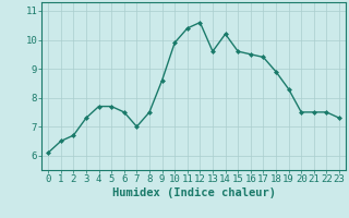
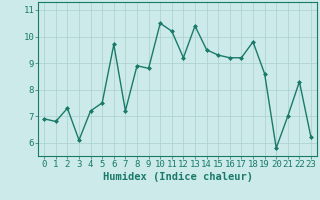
0: 6.1 -> 6.9
1: 6.5 -> 6.8
2: 6.7 -> 7.3
3: 7.3 -> 6.1
4: 7.7 -> 7.2
5: 7.7 -> 7.5
6: 7.5 -> 9.7
7: 7.0 -> 7.2
8: 7.5 -> 8.9
9: 8.6 -> 8.8
10: 9.9 -> 10.5
11: 10.4 -> 10.2
12: 10.6 -> 9.2
13: 9.6 -> 10.4
14: 10.2 -> 9.5
15: 9.6 -> 9.3
16: 9.5 -> 9.2
17: 9.4 -> 9.2
18: 8.9 -> 9.8
19: 8.3 -> 8.6
20: 7.5 -> 5.8
21: 7.5 -> 7.0
22: 7.5 -> 8.3
23: 7.3 -> 6.2
